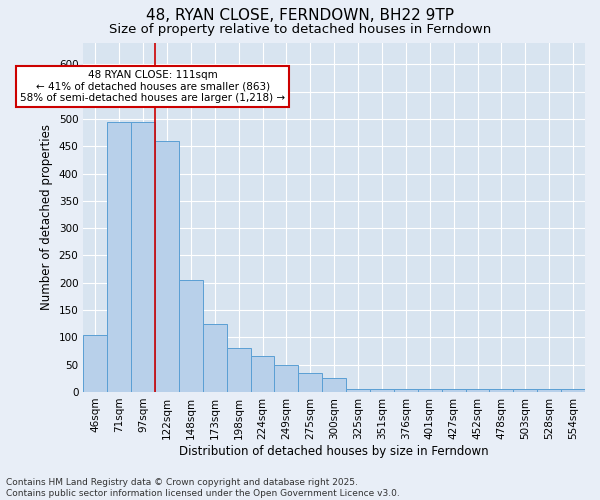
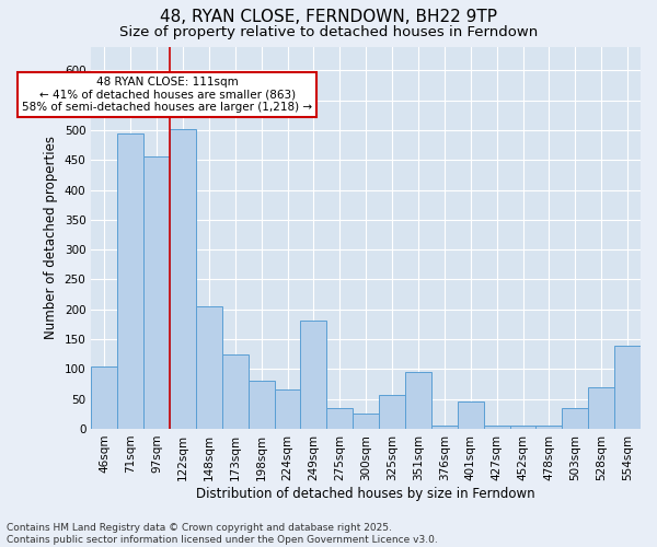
97sqm: 495 -> 456
122sqm: 460 -> 502
249sqm: 50 -> 182
325sqm: 5 -> 56
351sqm: 5 -> 96
401sqm: 5 -> 46
503sqm: 5 -> 34
528sqm: 5 -> 70
554sqm: 5 -> 140
